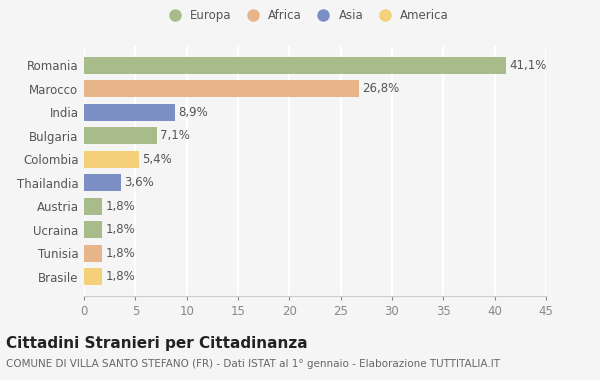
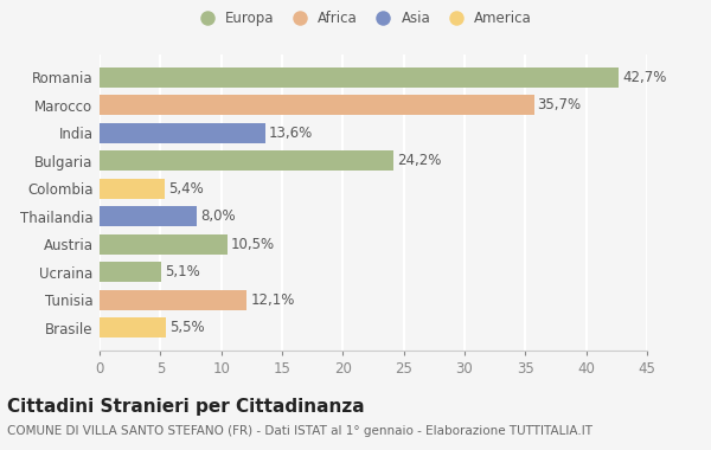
Romania: 41,1% -> 42,7%
Marocco: 26,8% -> 35,7%
India: 8,9% -> 13,6%
Bulgaria: 7,1% -> 24,2%
Thailandia: 3,6% -> 8,0%
Austria: 1,8% -> 10,5%
Ucraina: 1,8% -> 5,1%
Tunisia: 1,8% -> 12,1%
Brasile: 1,8% -> 5,5%
